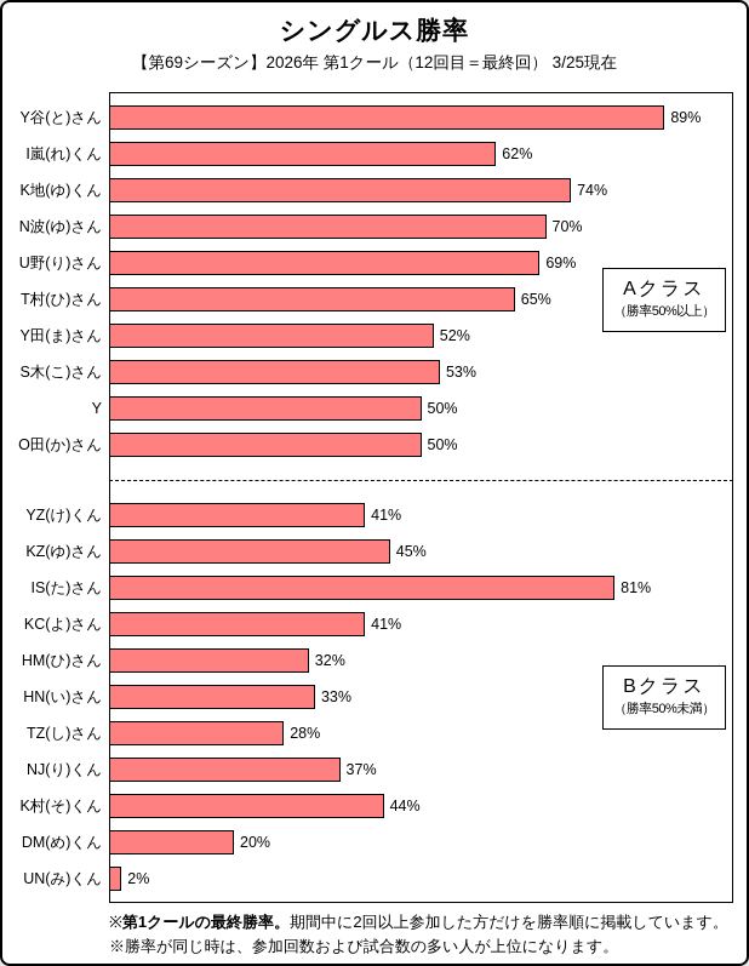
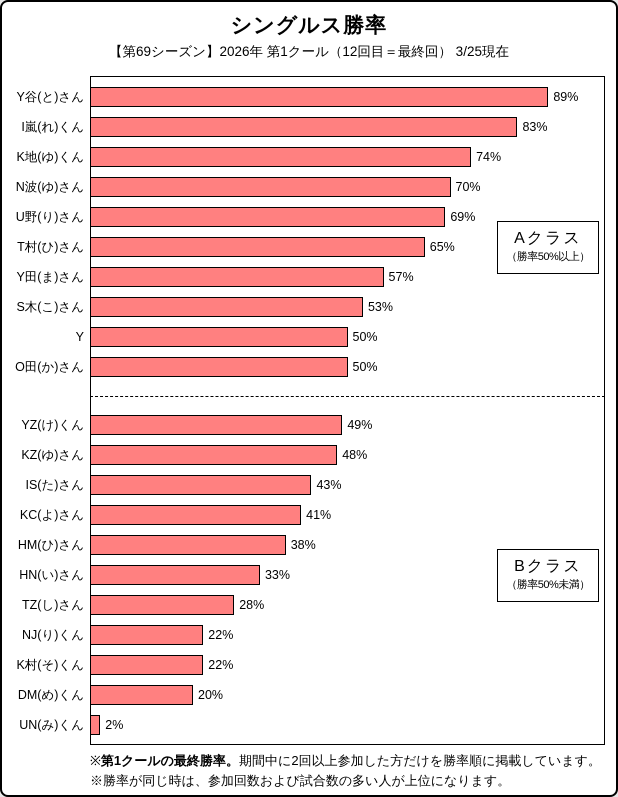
I嵐(れ)くん: 62% -> 83%
Y田(ま)さん: 52% -> 57%
YZ(け)くん: 41% -> 49%
KZ(ゆ)さん: 45% -> 48%
IS(た)さん: 81% -> 43%
HM(ひ)さん: 32% -> 38%
NJ(り)くん: 37% -> 22%
K村(そ)くん: 44% -> 22%
